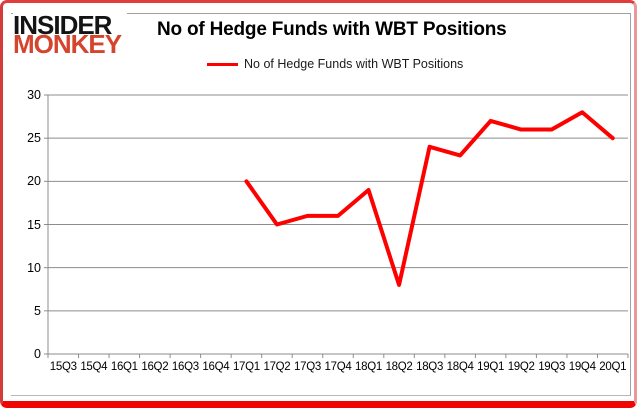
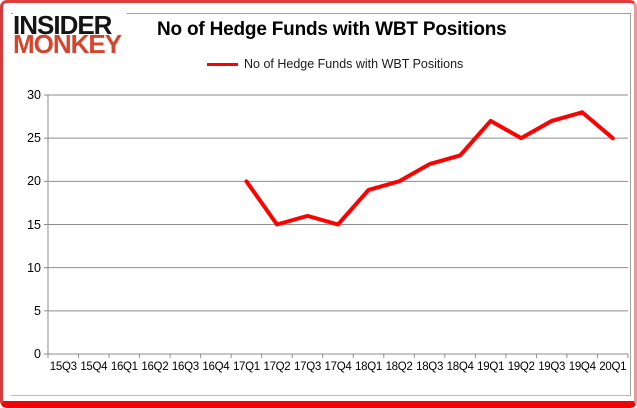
17Q4: 16 -> 15
18Q2: 8 -> 20
18Q3: 24 -> 22
19Q2: 26 -> 25
19Q3: 26 -> 27
